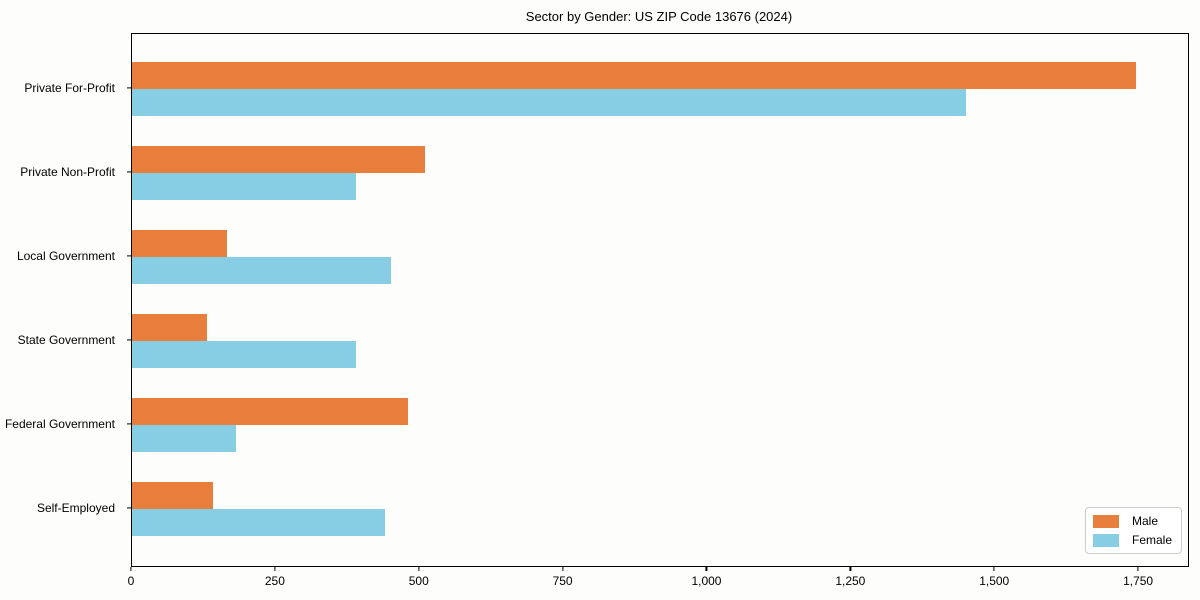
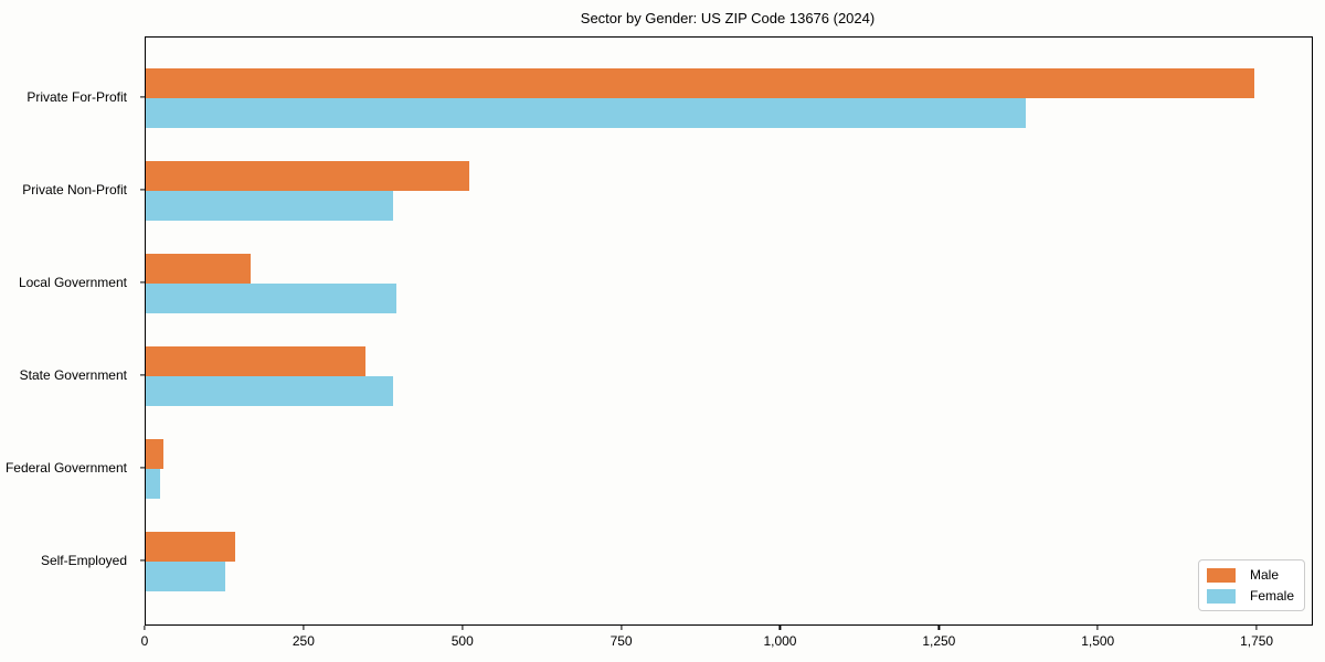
Female/Private For-Profit: 1450 -> 1380
Female/Local Government: 450 -> 400
Male/State Government: 130 -> 340
Male/Federal Government: 480 -> 30
Female/Federal Government: 180 -> 20
Female/Self-Employed: 440 -> 120
